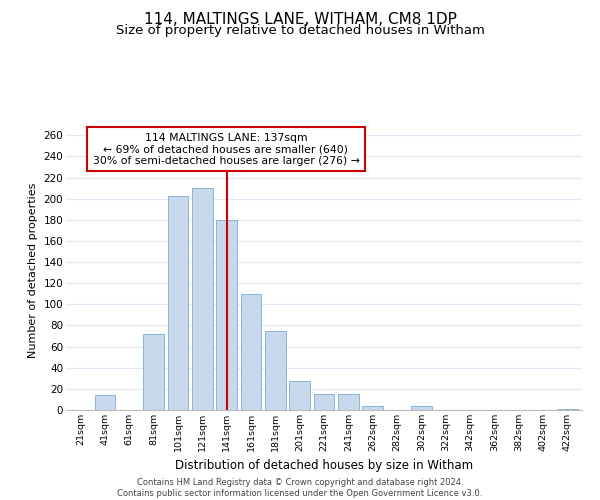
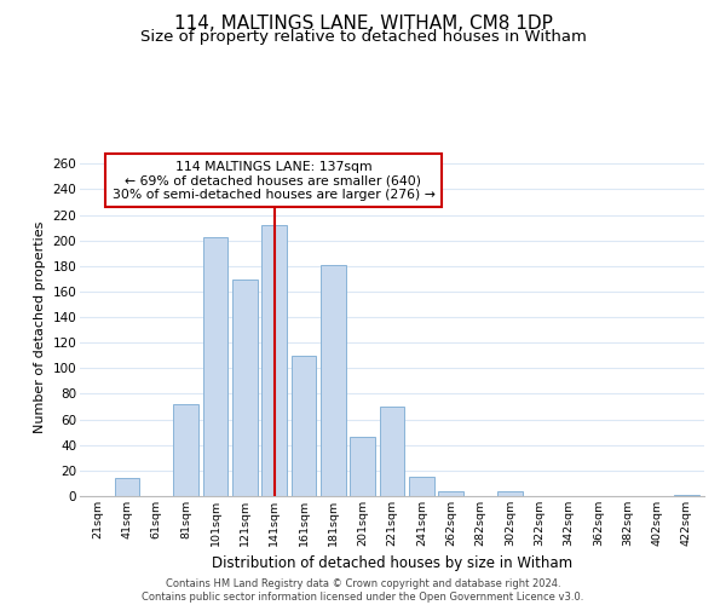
121sqm: 210 -> 169
141sqm: 180 -> 212
181sqm: 75 -> 181
201sqm: 27 -> 46
221sqm: 15 -> 70
